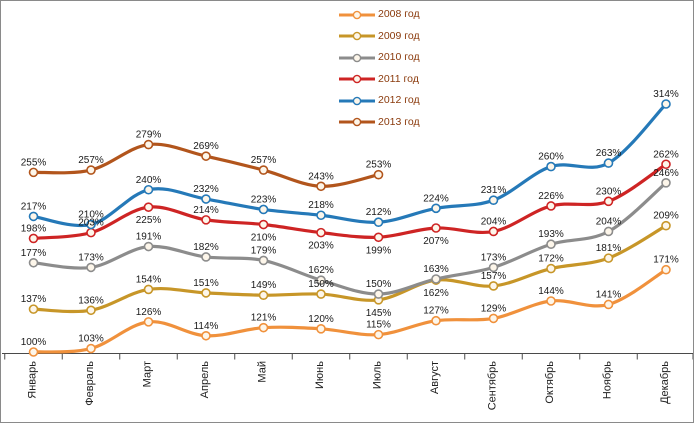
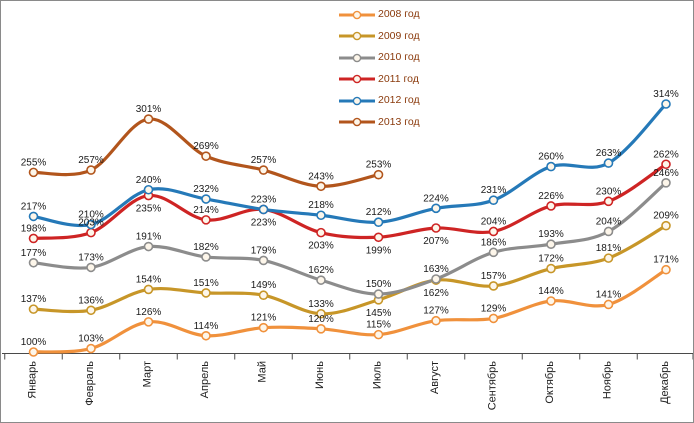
2011 год/Март: 225% -> 235%
2013 год/Март: 279% -> 301%
2011 год/Май: 210% -> 223%
2009 год/Июнь: 150% -> 133%
2010 год/Сентябрь: 173% -> 186%
